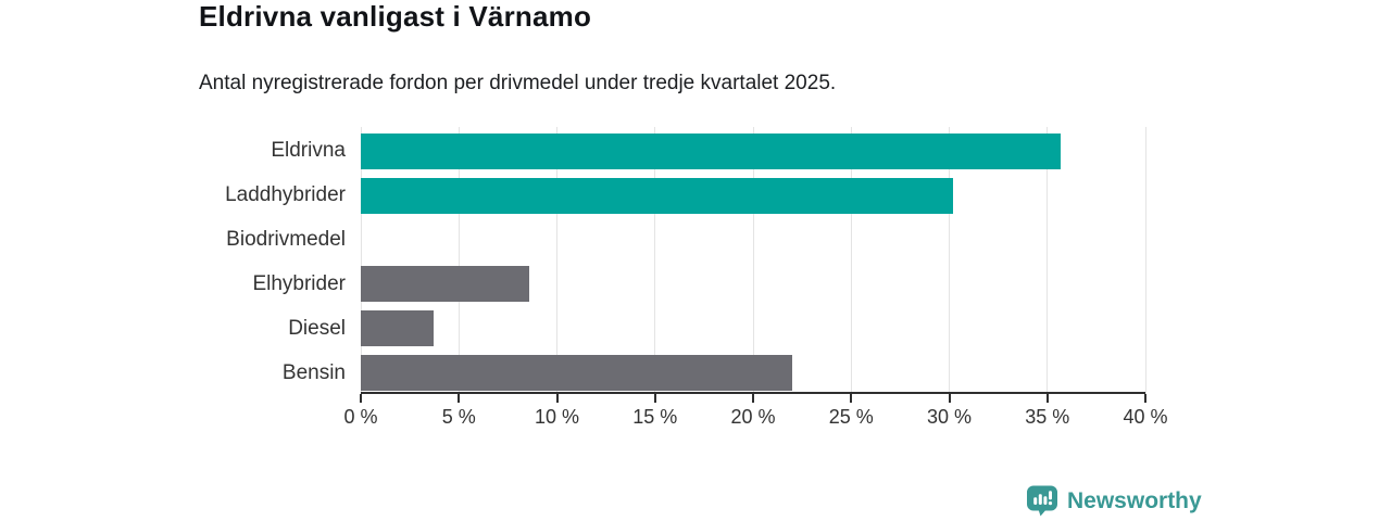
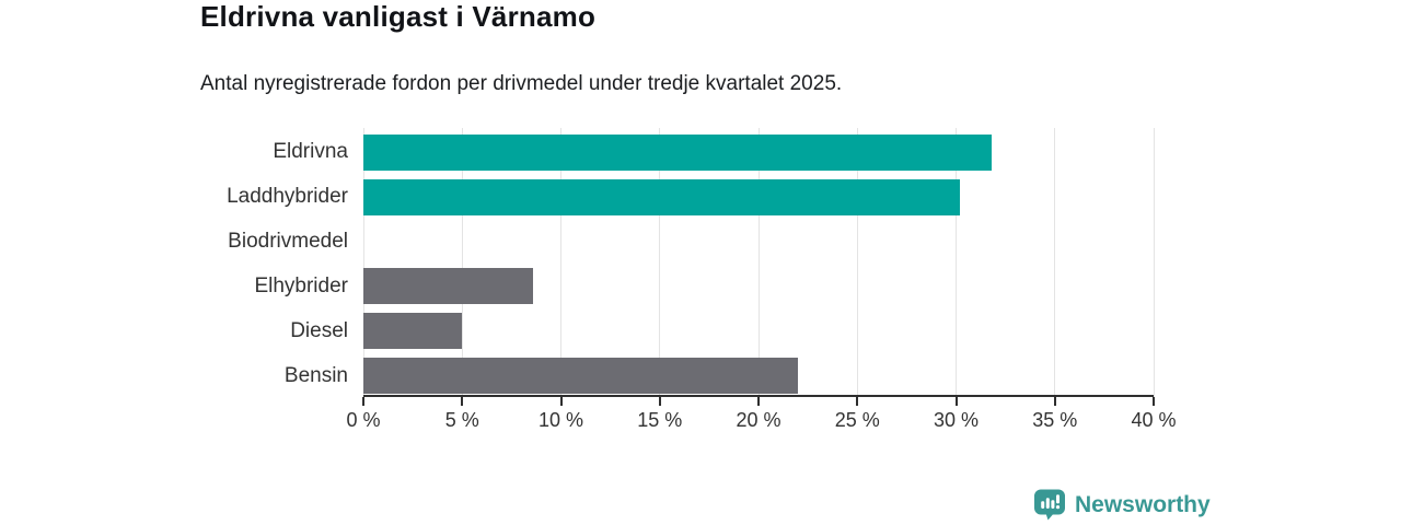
Eldrivna: 35.7% -> 31.8%
Diesel: 3.7% -> 5.0%
